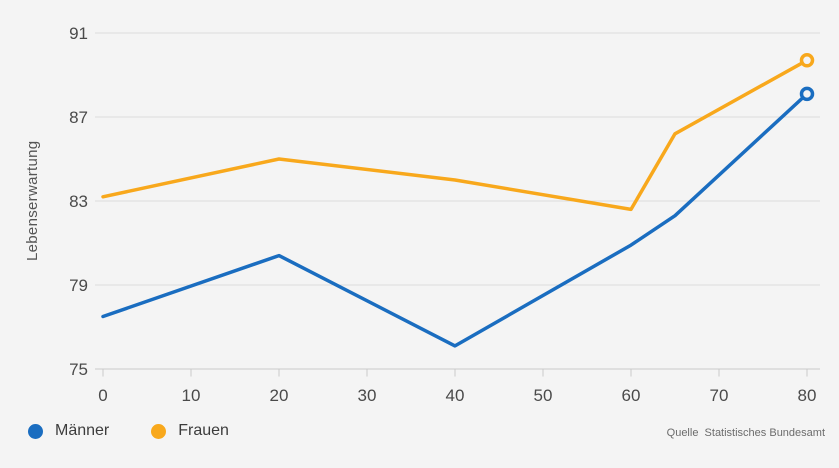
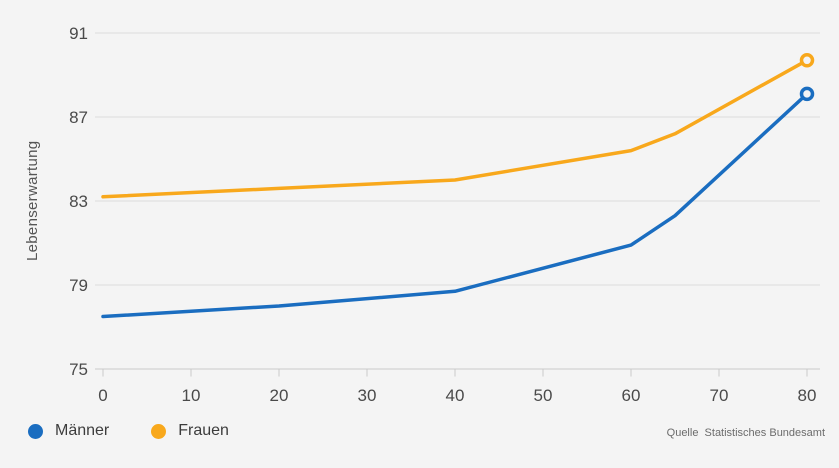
Männer/20: 80.4 -> 78.0
Frauen/20: 85.0 -> 83.6
Männer/40: 76.1 -> 78.7
Frauen/60: 82.6 -> 85.4
